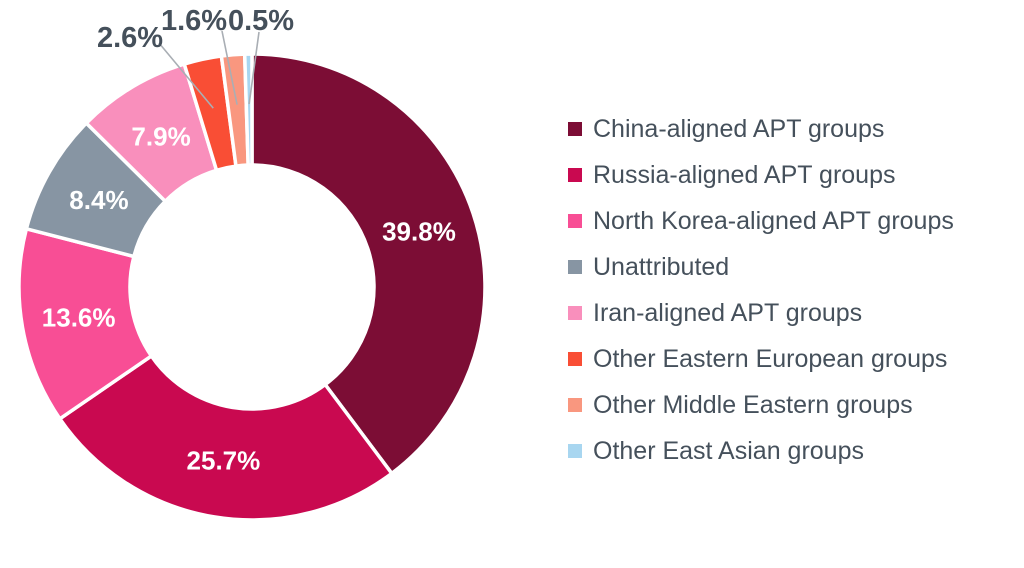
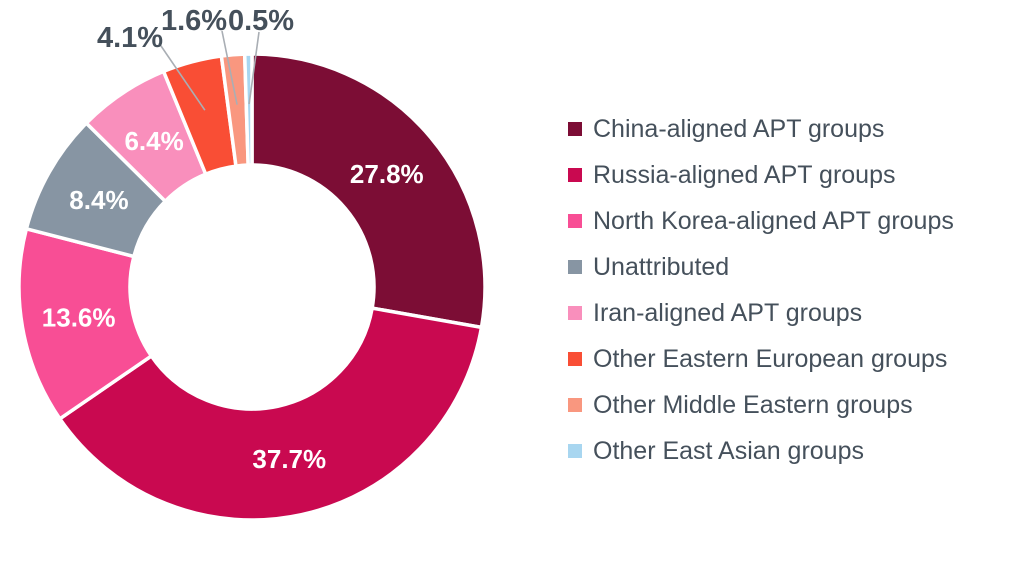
China-aligned APT groups: 39.8% -> 27.8%
Russia-aligned APT groups: 25.7% -> 37.7%
Iran-aligned APT groups: 7.9% -> 6.4%
Other Eastern European groups: 2.6% -> 4.1%
